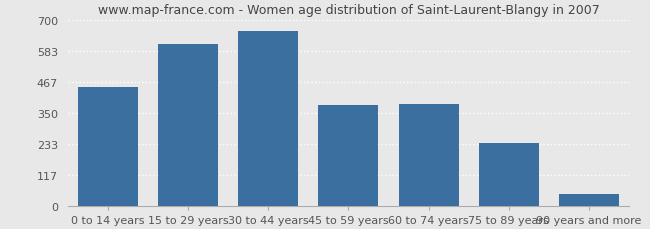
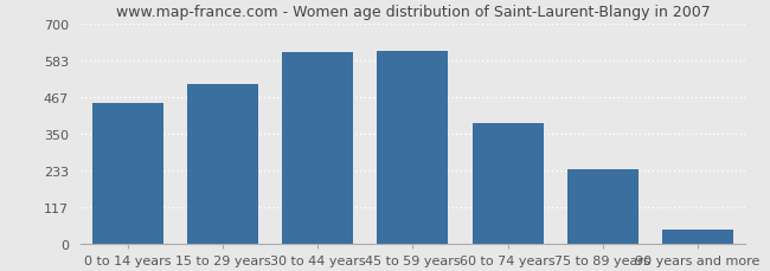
15 to 29 years: 610 -> 508
30 to 44 years: 660 -> 610
45 to 59 years: 380 -> 615
